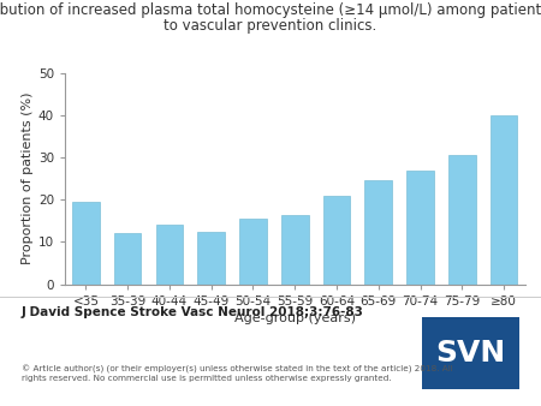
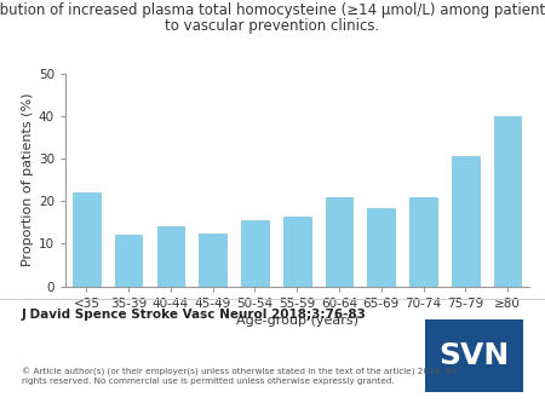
<35: 19.5 -> 22.0
65-69: 24.5 -> 18.5
70-74: 27.0 -> 21.0
